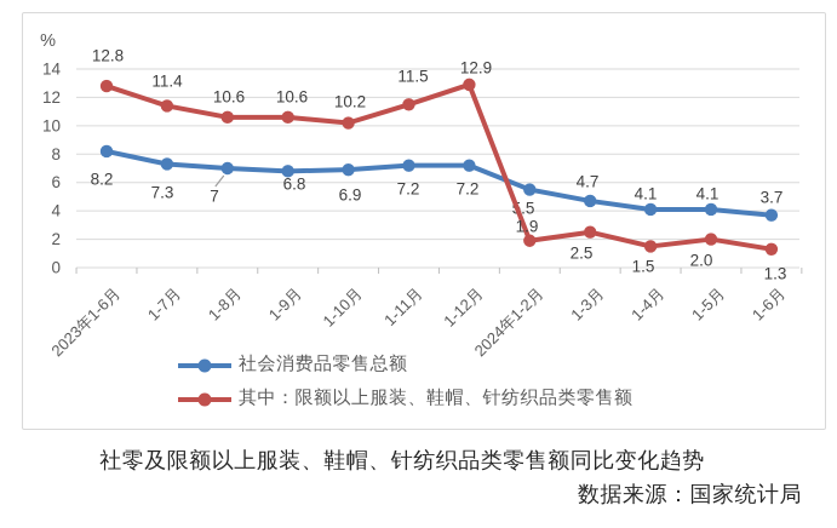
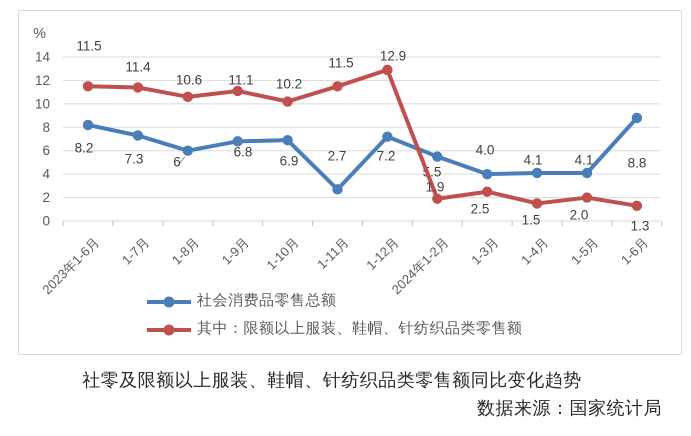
其中：限额以上服装、鞋帽、针纺织品类零售额/2023年1-6月: 12.8 -> 11.5
社会消费品零售总额/1-8月: 7 -> 6
其中：限额以上服装、鞋帽、针纺织品类零售额/1-9月: 10.6 -> 11.1
社会消费品零售总额/1-11月: 7.2 -> 2.7
社会消费品零售总额/1-3月: 4.7 -> 4.0
社会消费品零售总额/1-6月: 3.7 -> 8.8
